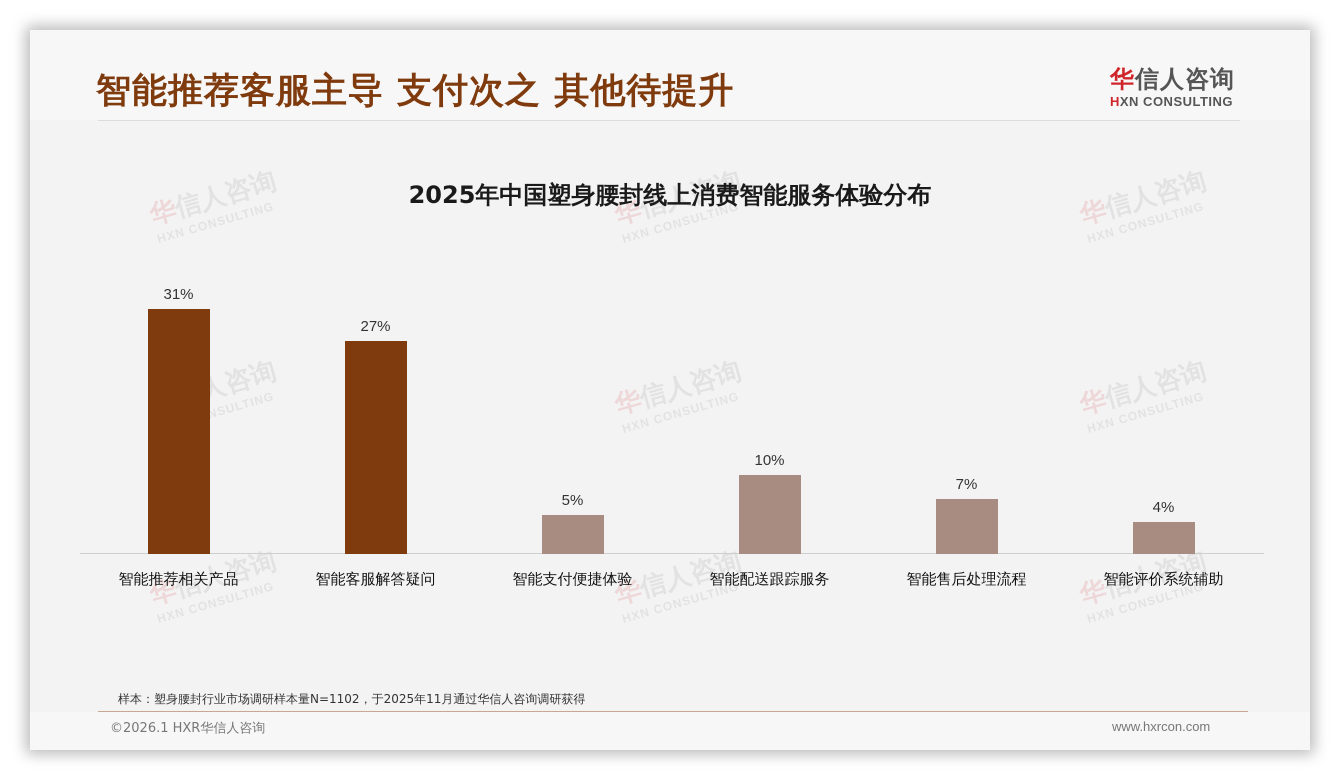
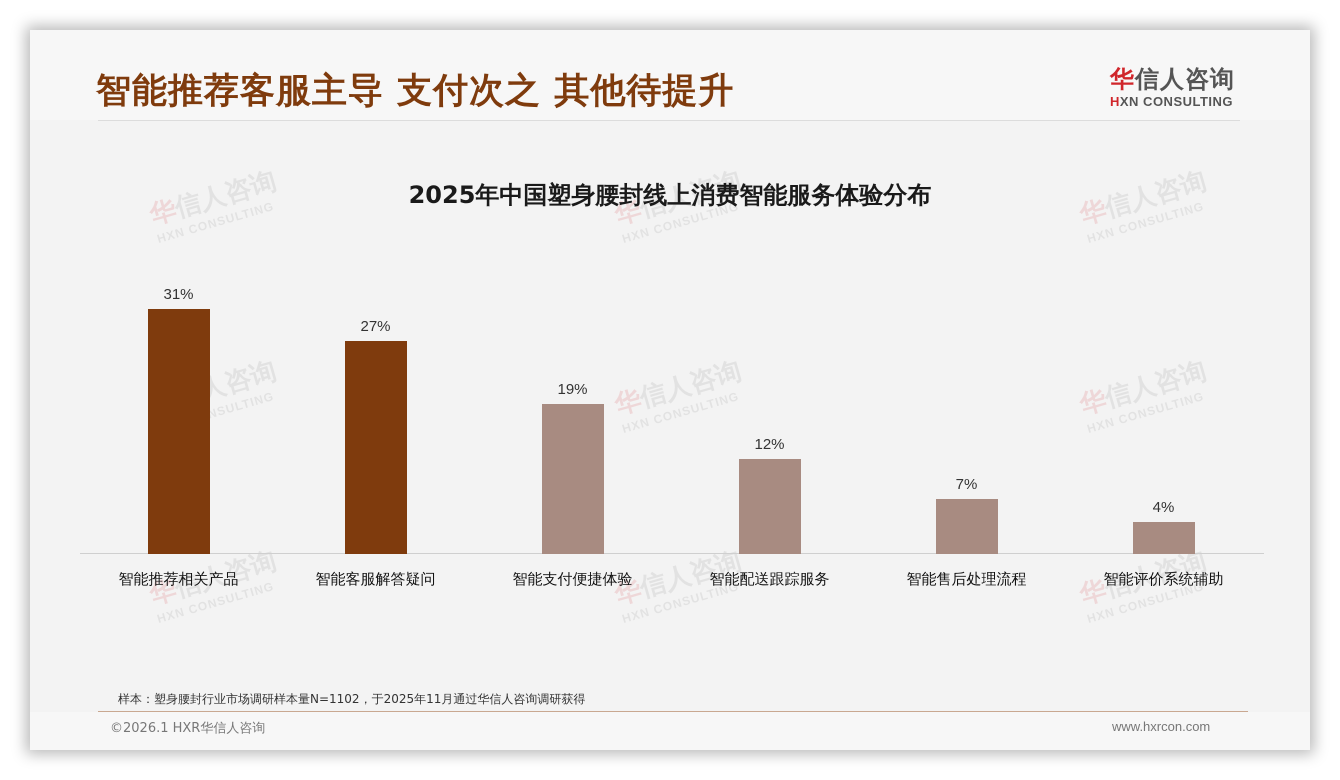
智能支付便捷体验: 5% -> 19%
智能配送跟踪服务: 10% -> 12%
